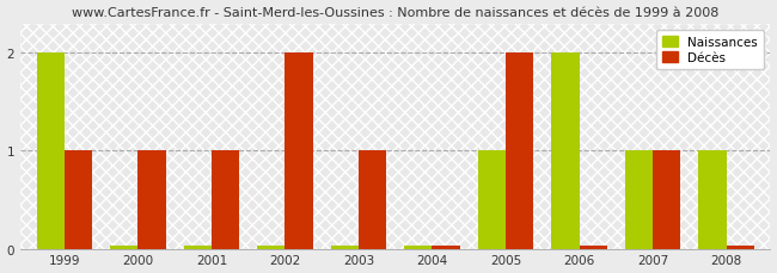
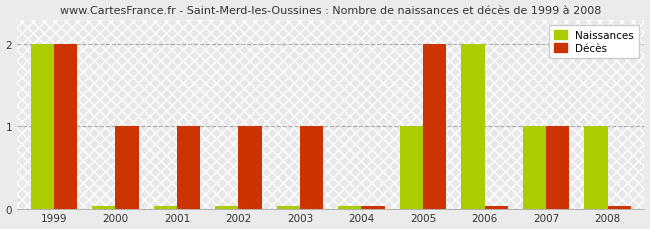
Décès/1999: 1 -> 2
Décès/2002: 2 -> 1
